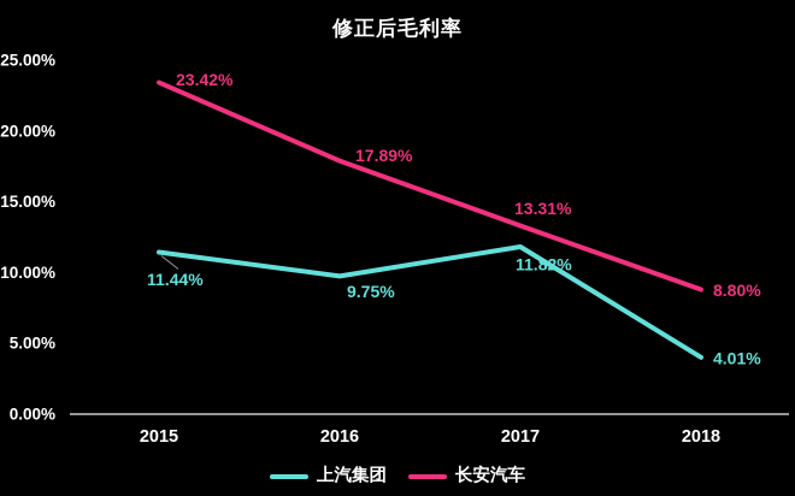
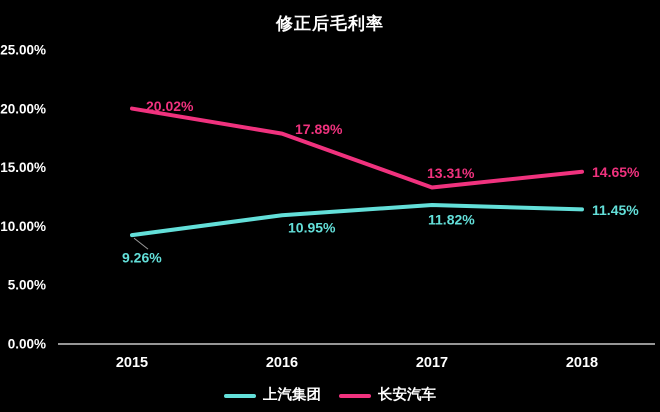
上汽集团/2015: 11.44% -> 9.26%
长安汽车/2015: 23.42% -> 20.02%
上汽集团/2016: 9.75% -> 10.95%
上汽集团/2018: 4.01% -> 11.45%
长安汽车/2018: 8.80% -> 14.65%
